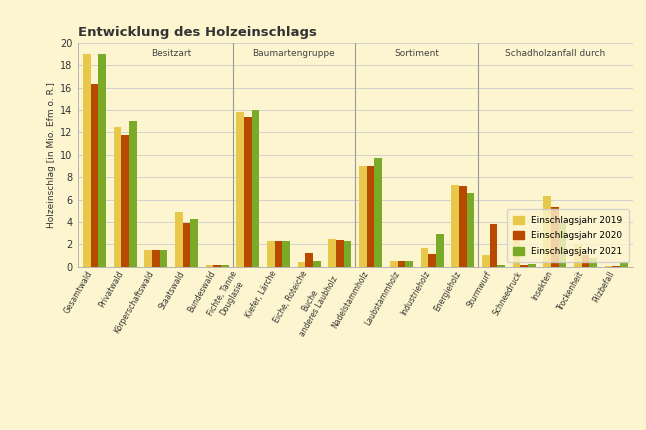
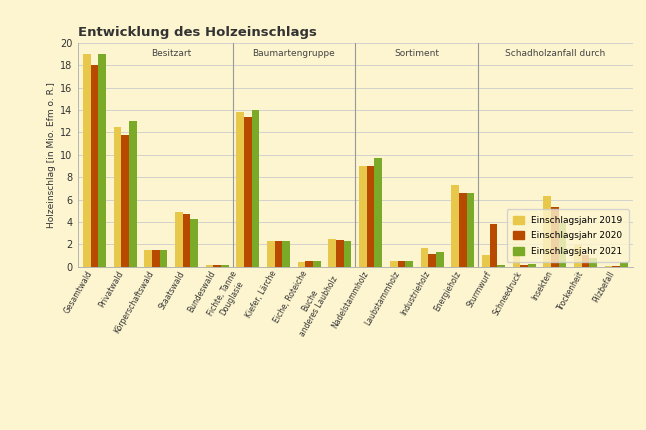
Einschlagsjahr 2020/Gesamtwald: 16.3 -> 18.0
Einschlagsjahr 2020/Staatswald: 3.9 -> 4.7
Einschlagsjahr 2020/Eiche, Roteiche: 1.2 -> 0.5
Einschlagsjahr 2021/Industrieholz: 2.9 -> 1.3
Einschlagsjahr 2020/Energieholz: 7.2 -> 6.6
Einschlagsjahr 2019/Schneedruck: 2.6 -> 1.7
